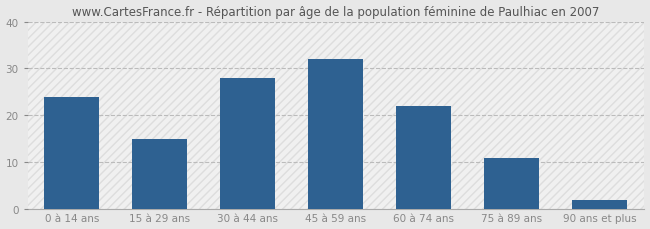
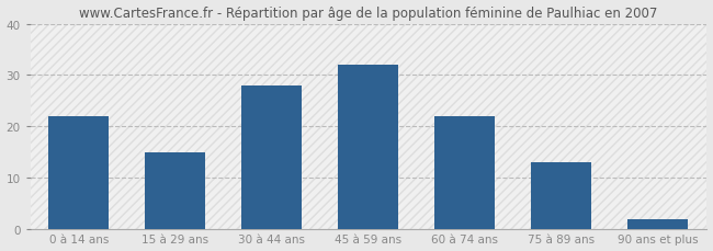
0 à 14 ans: 24 -> 22
75 à 89 ans: 11 -> 13
